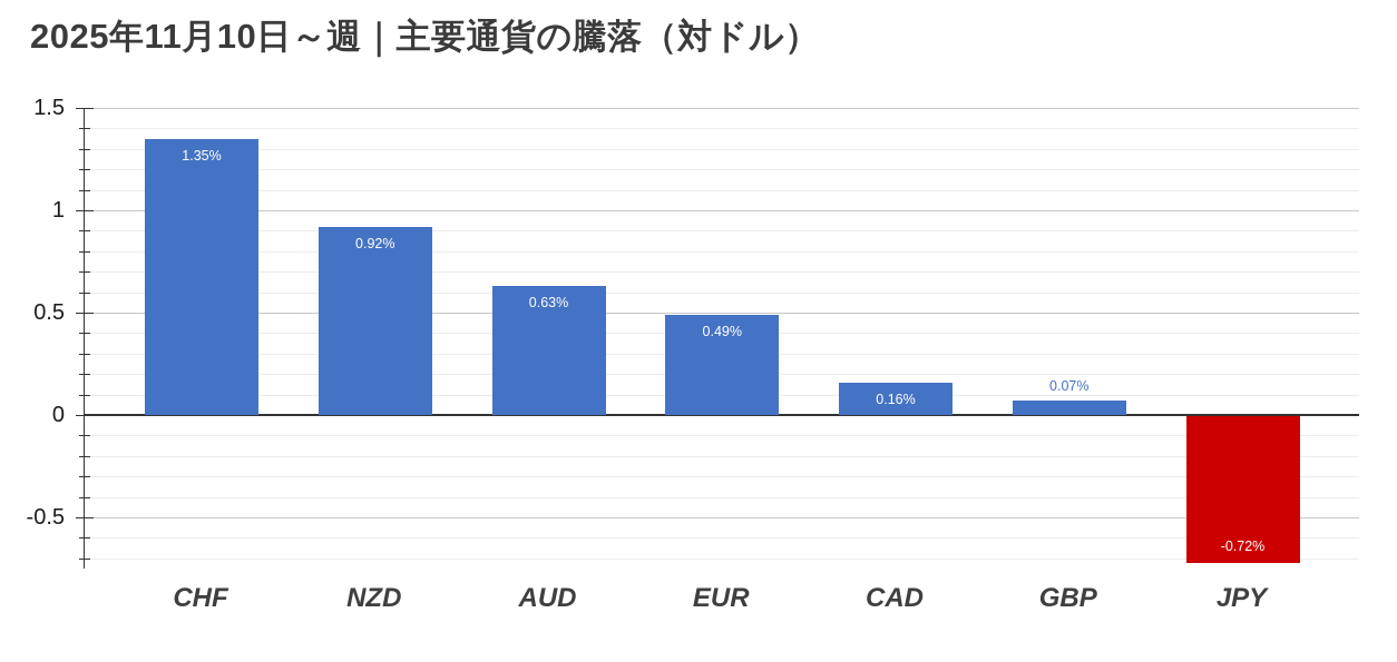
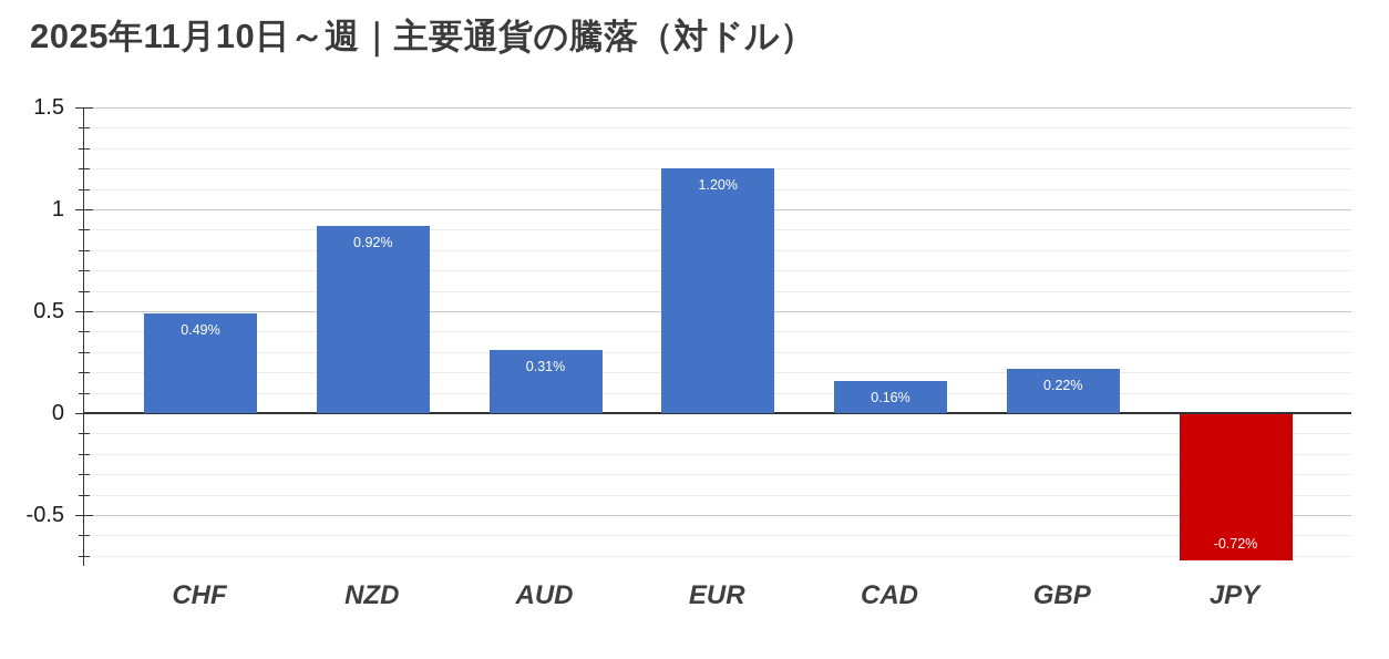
CHF: 1.35% -> 0.49%
AUD: 0.63% -> 0.31%
EUR: 0.49% -> 1.20%
GBP: 0.07% -> 0.22%
